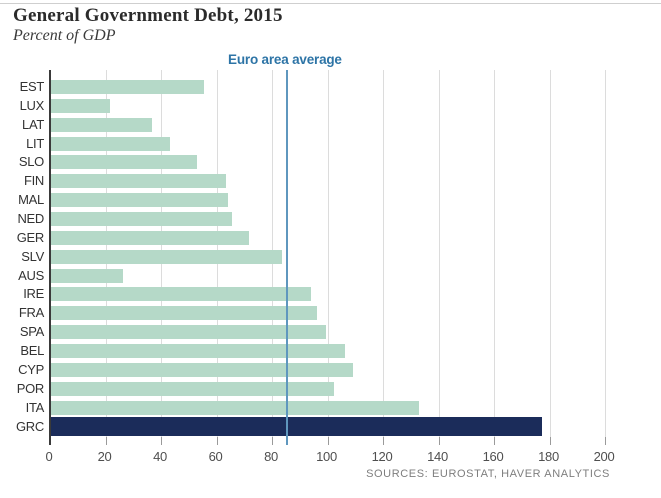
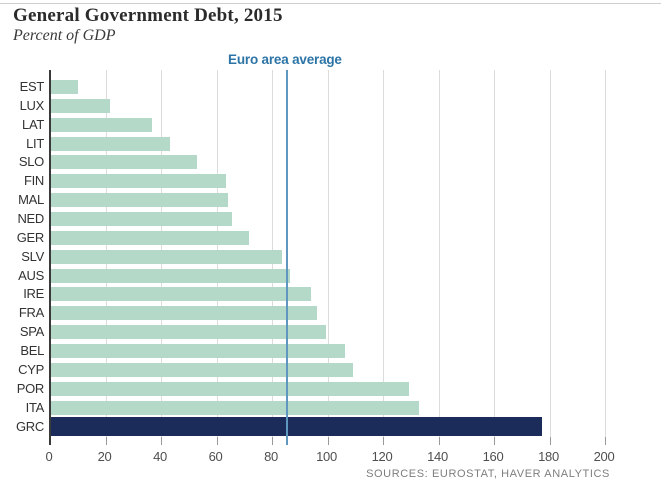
EST: 55 -> 10
AUS: 26 -> 86
POR: 102 -> 129
